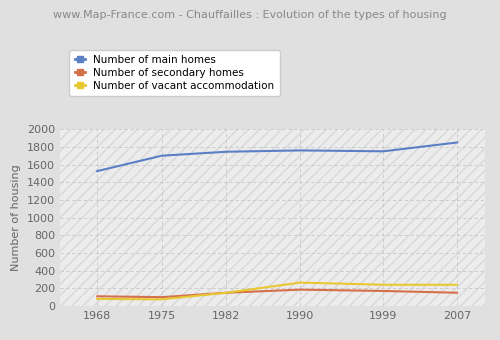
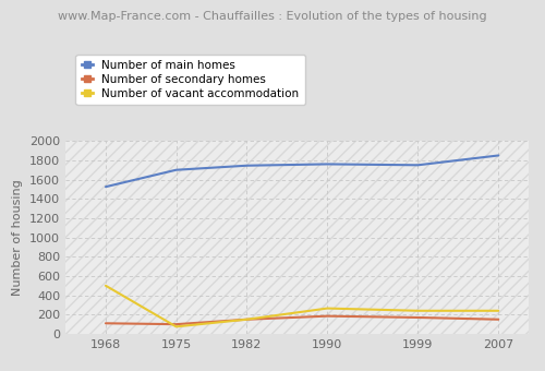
Number of vacant accommodation/1968: 80 -> 500
